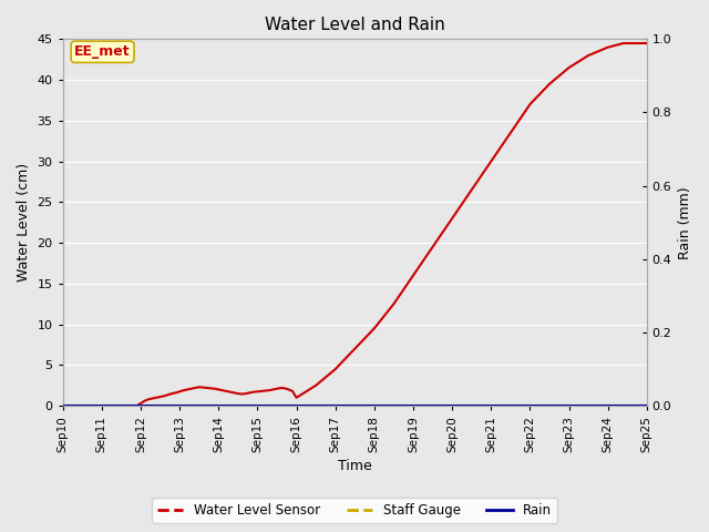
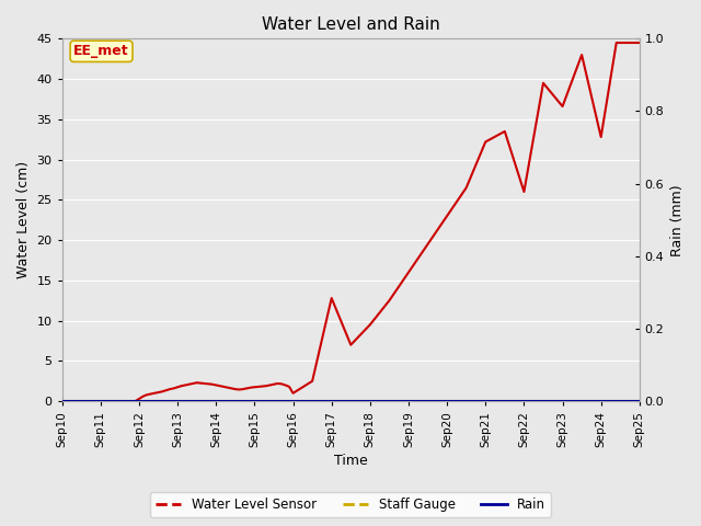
Water Level Sensor/Sep17: 4.5 -> 12.8
Water Level Sensor/Sep21: 30.0 -> 32.2
Water Level Sensor/Sep22: 37.0 -> 26.0
Water Level Sensor/Sep23: 41.5 -> 36.6
Water Level Sensor/Sep24: 44.0 -> 32.8
